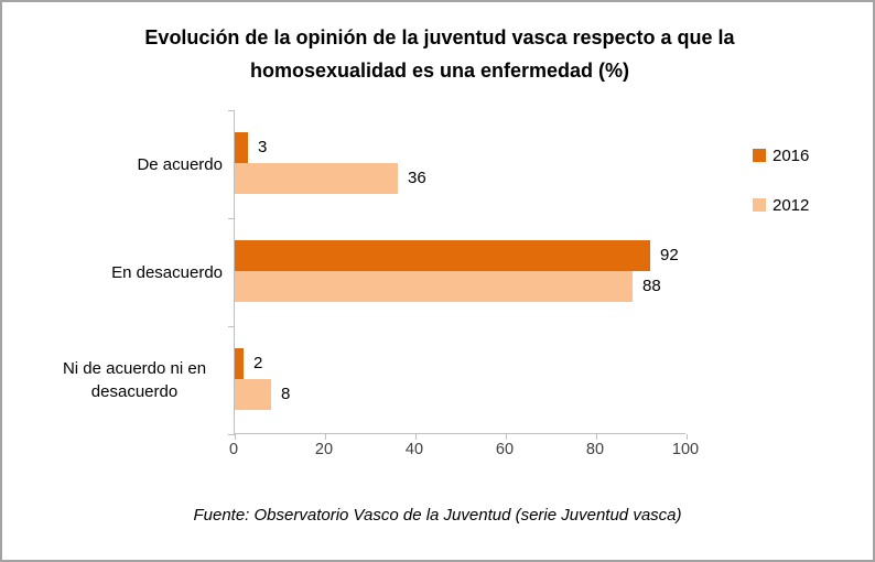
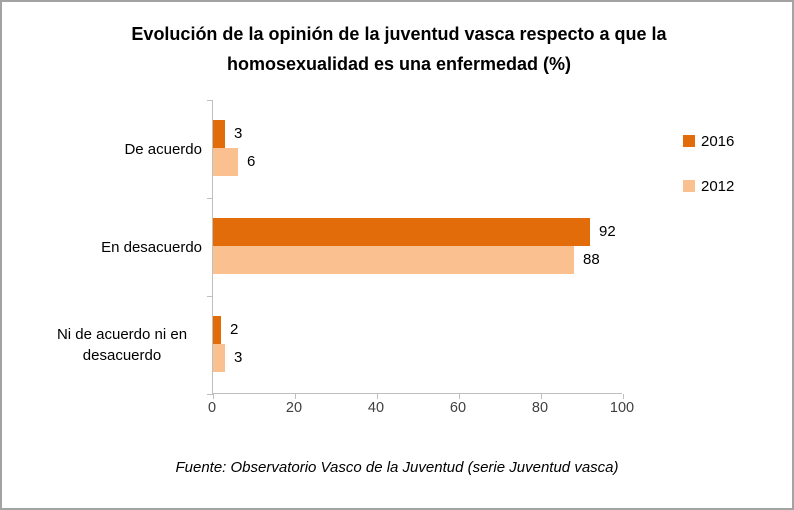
2012/De acuerdo: 36 -> 6
2012/Ni de acuerdo ni en desacuerdo: 8 -> 3
